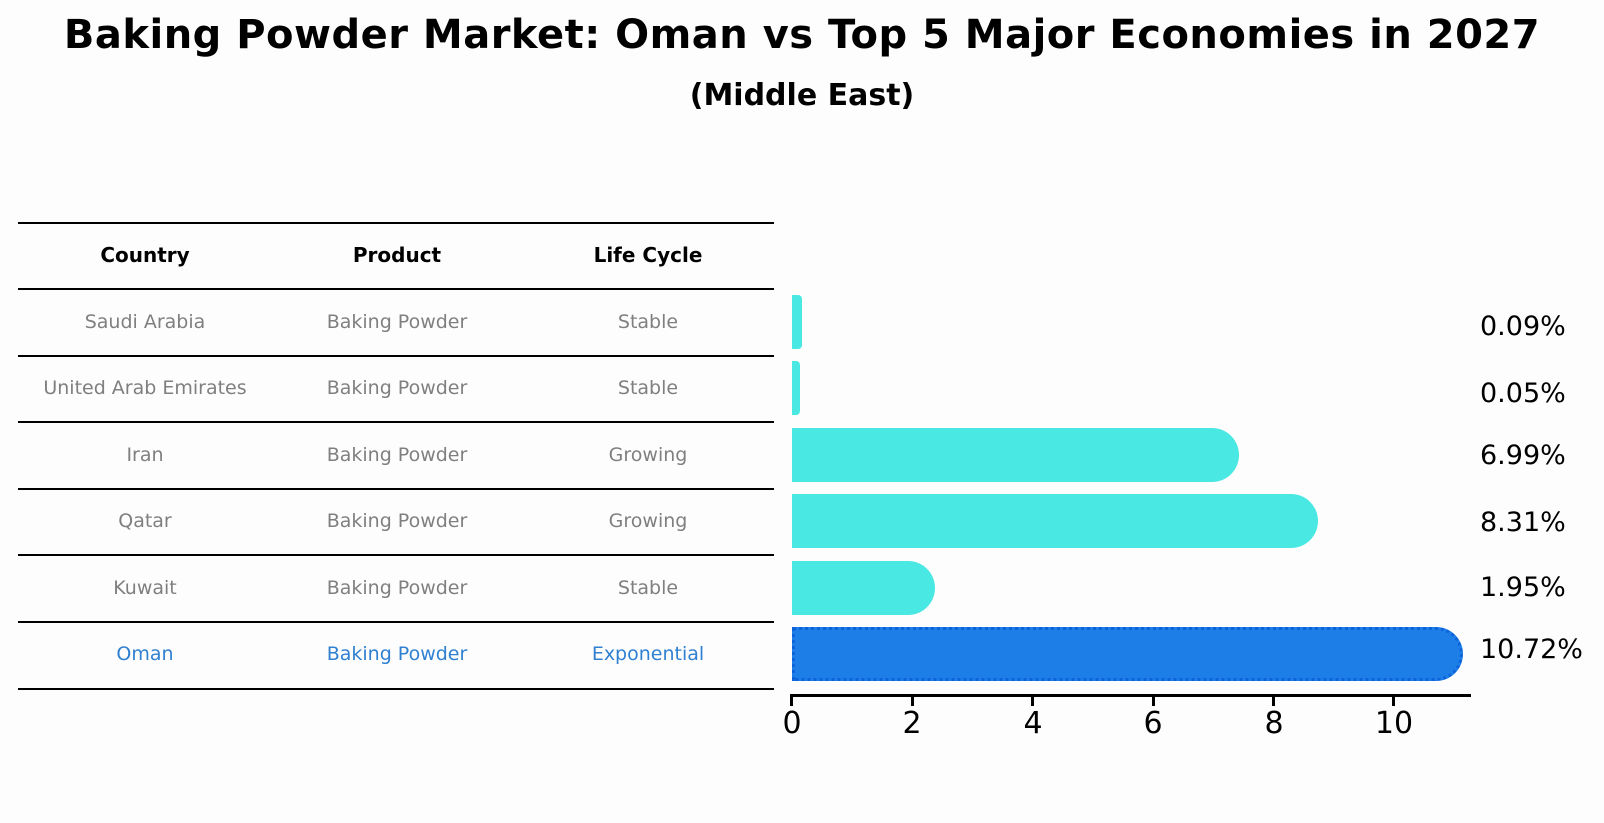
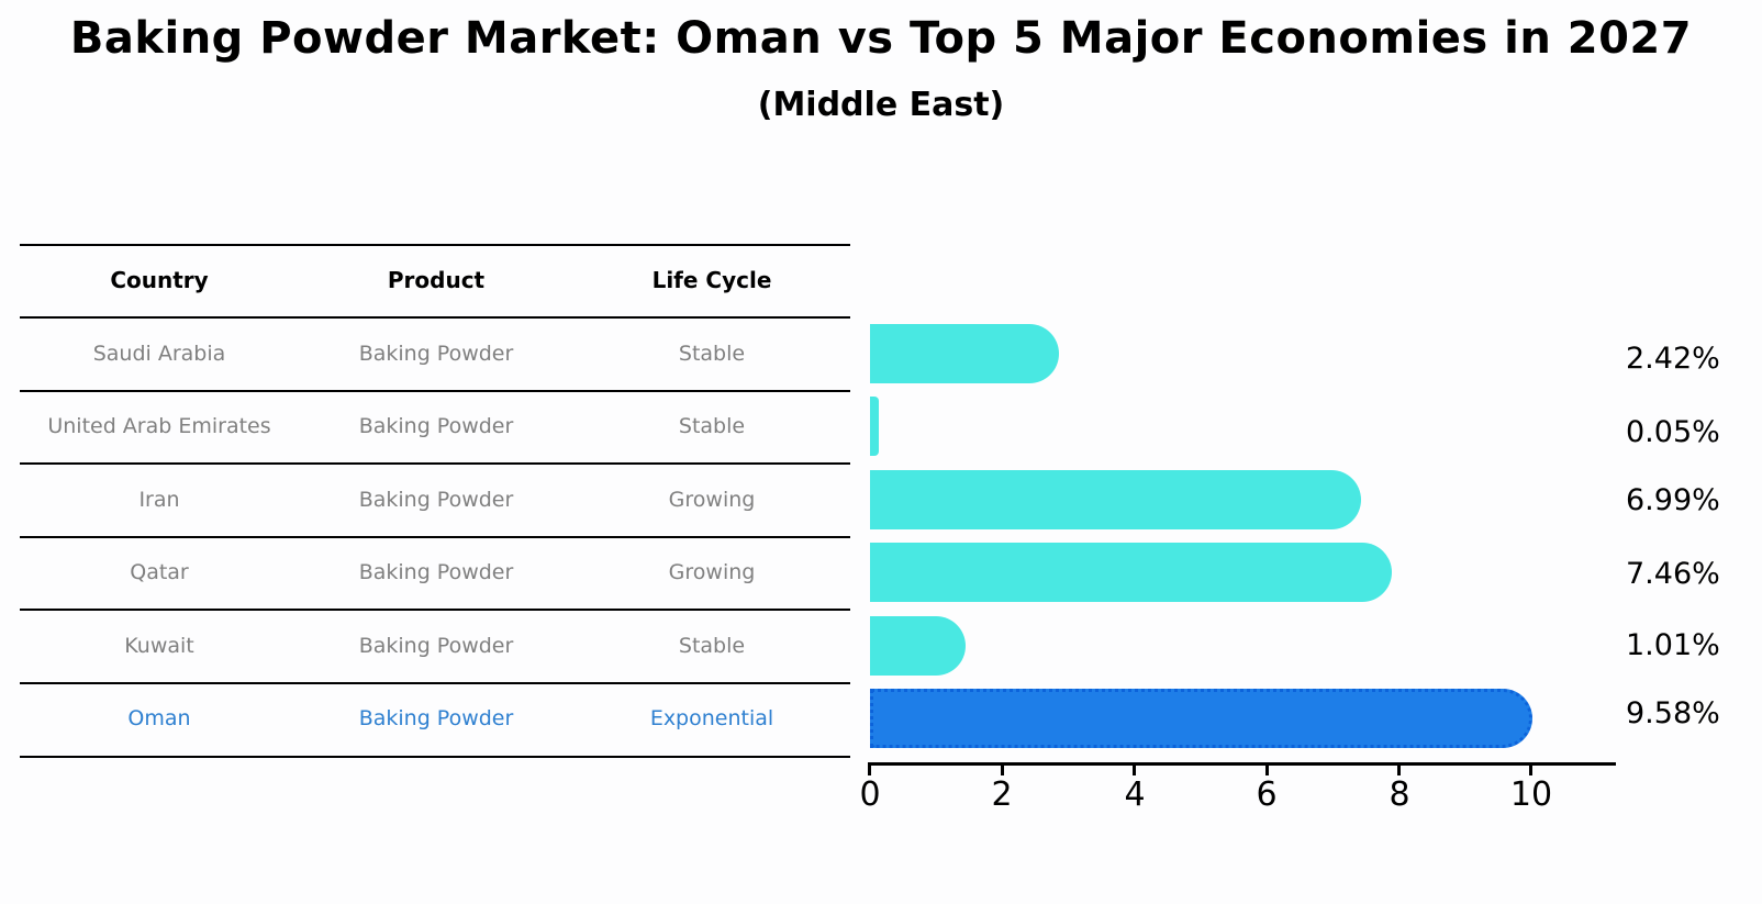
Saudi Arabia: 0.09% -> 2.42%
Qatar: 8.31% -> 7.46%
Kuwait: 1.95% -> 1.01%
Oman: 10.72% -> 9.58%
